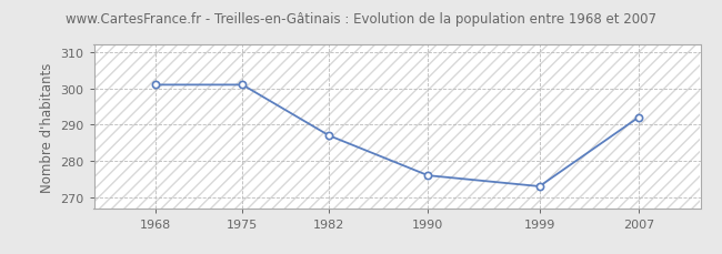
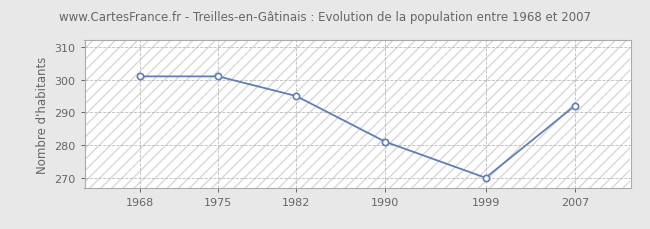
1982: 287 -> 295
1990: 276 -> 281
1999: 273 -> 270
